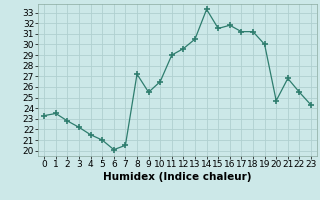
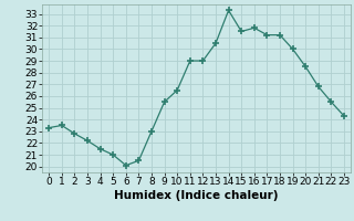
8: 27.2 -> 23.0
12: 29.6 -> 29.0
20: 24.7 -> 28.5
